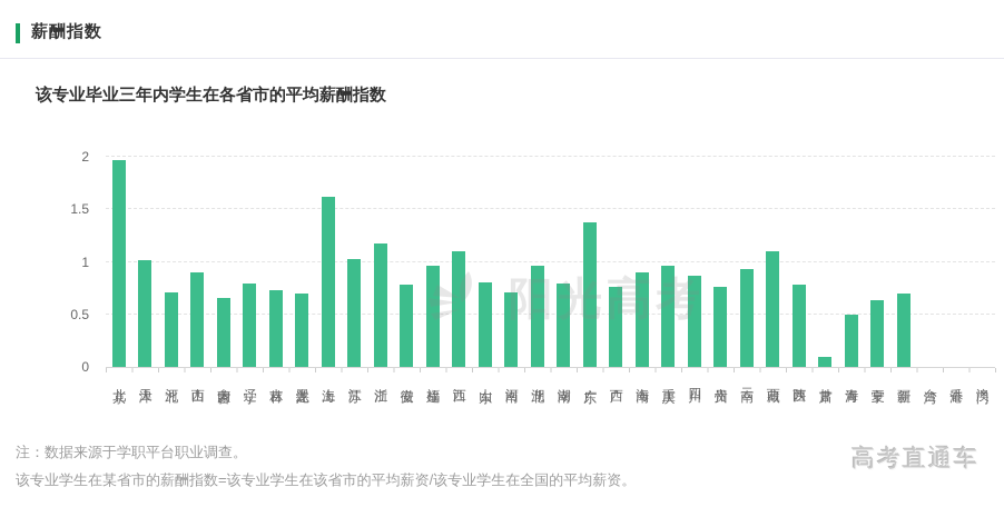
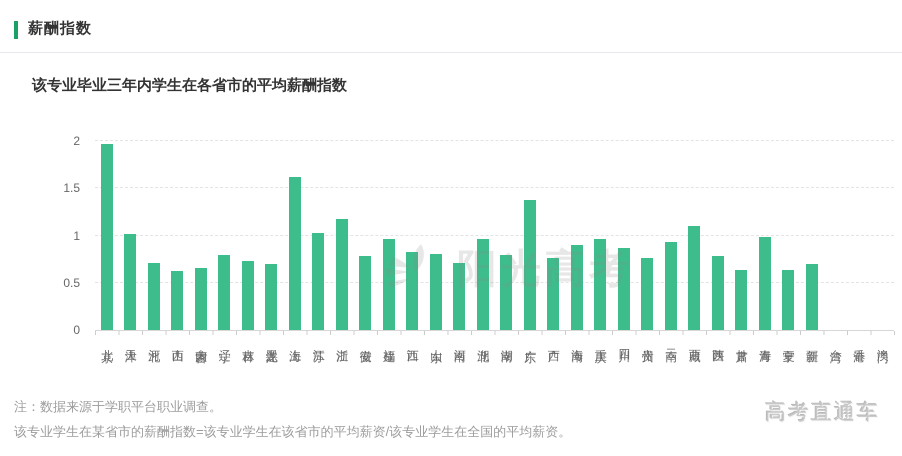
山西: 0.9 -> 0.6
江西: 1.1 -> 0.8
甘肃: 0.1 -> 0.6
青海: 0.5 -> 1.0
